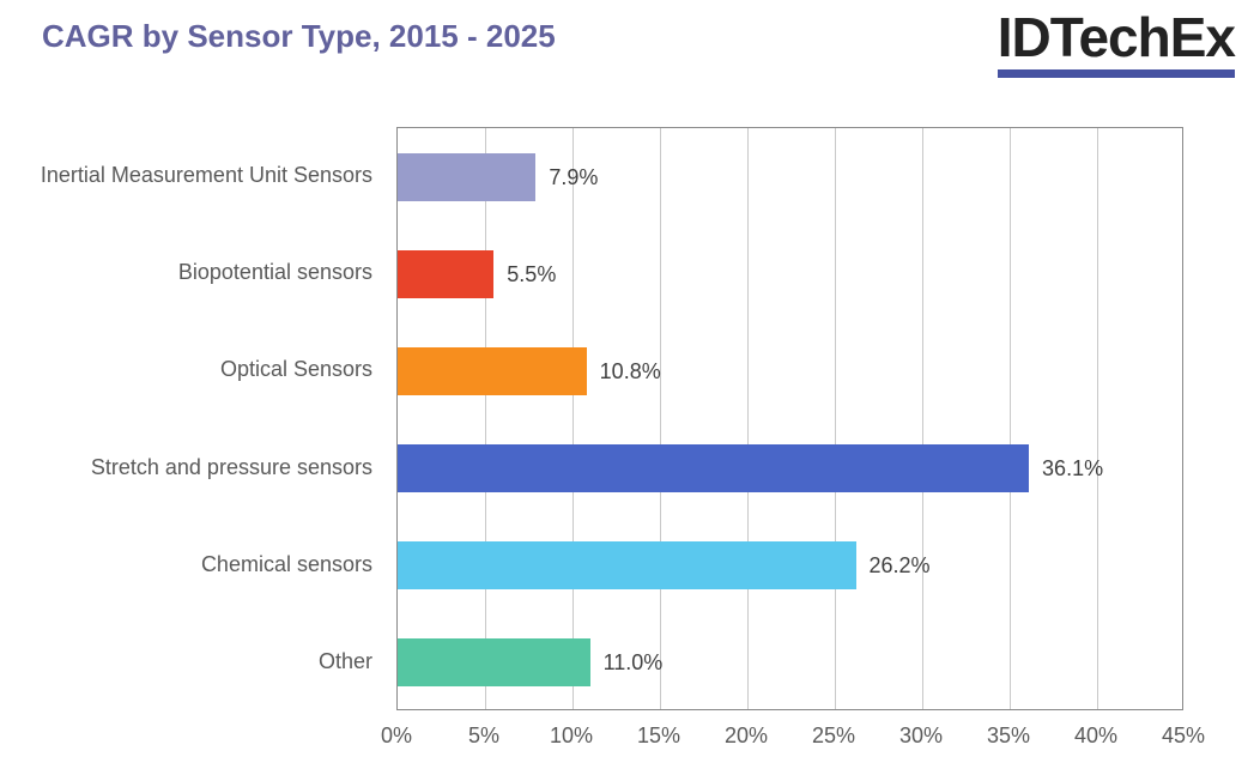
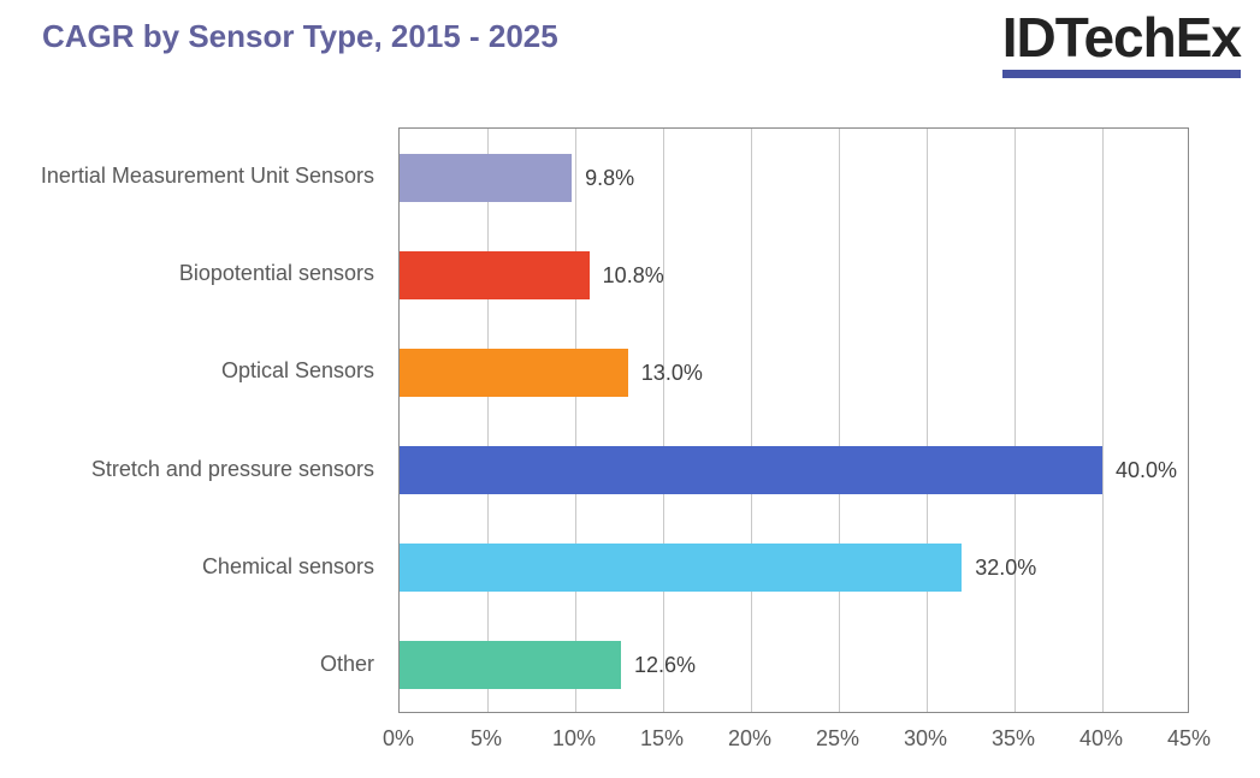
Inertial Measurement Unit Sensors: 7.9% -> 9.8%
Biopotential sensors: 5.5% -> 10.8%
Optical Sensors: 10.8% -> 13.0%
Stretch and pressure sensors: 36.1% -> 40.0%
Chemical sensors: 26.2% -> 32.0%
Other: 11.0% -> 12.6%
